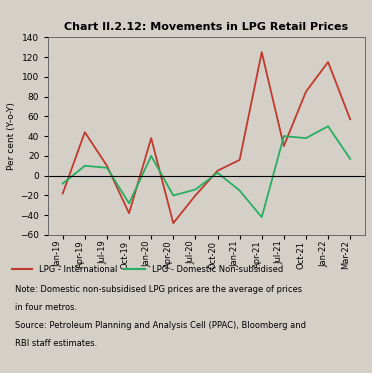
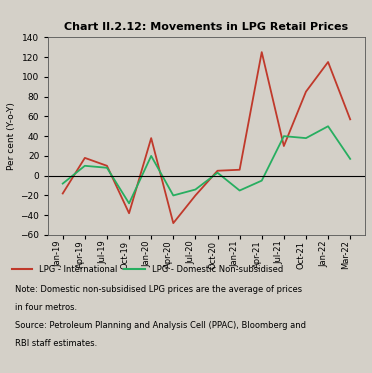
LPG - International/Apr-19: 44 -> 18
LPG - International/Jan-21: 16 -> 6
LPG - Domestic Non-subsidised/Apr-21: -42 -> -5
